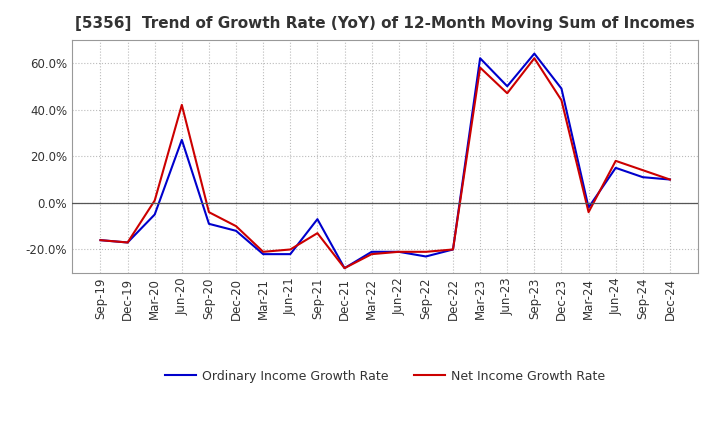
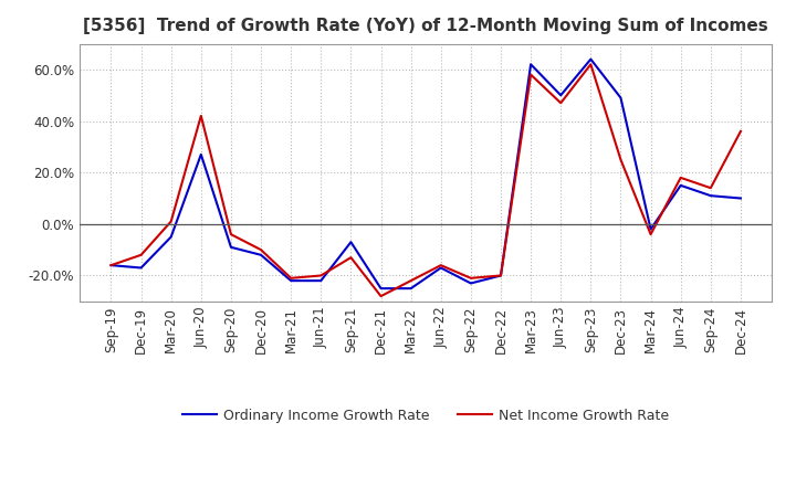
Net Income Growth Rate/Dec-19: -17% -> -12%
Ordinary Income Growth Rate/Dec-21: -28% -> -25%
Ordinary Income Growth Rate/Mar-22: -21% -> -25%
Ordinary Income Growth Rate/Jun-22: -21% -> -17%
Net Income Growth Rate/Jun-22: -21% -> -16%
Net Income Growth Rate/Dec-23: 44% -> 25%
Net Income Growth Rate/Dec-24: 10% -> 36%
